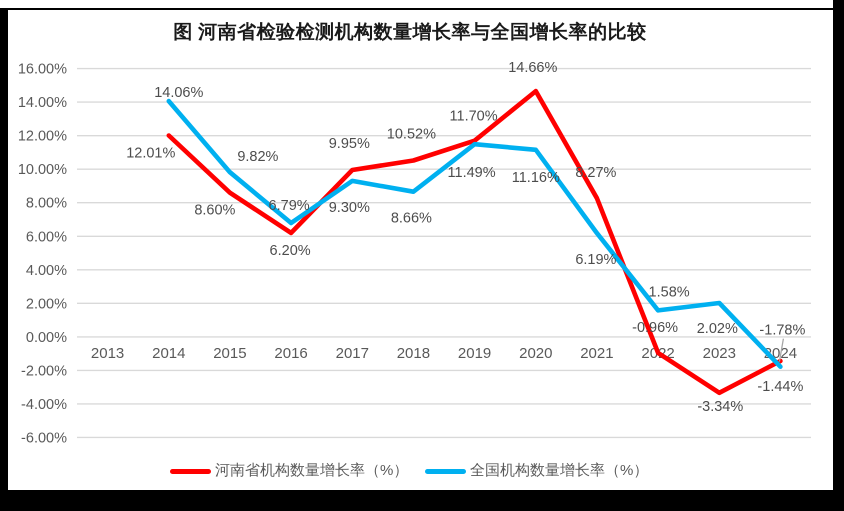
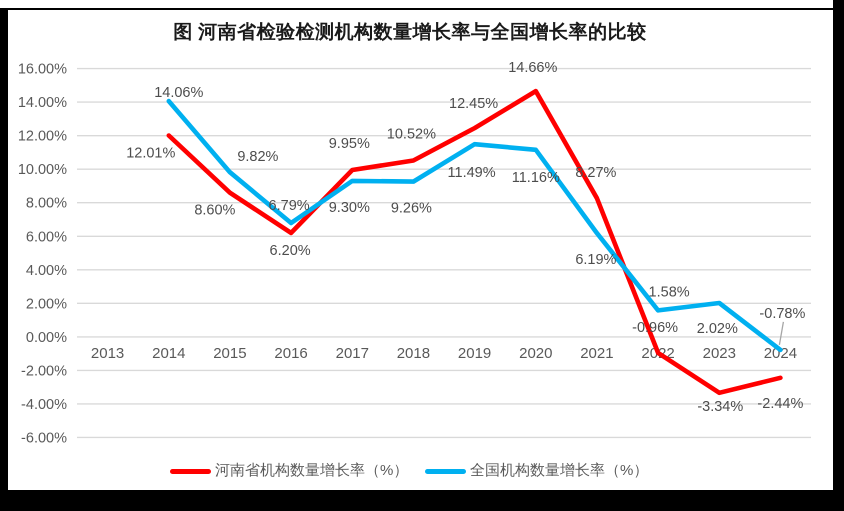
全国机构数量增长率（%）/2018: 8.66% -> 9.26%
河南省机构数量增长率（%）/2019: 11.70% -> 12.45%
河南省机构数量增长率（%）/2024: -1.44% -> -2.44%
全国机构数量增长率（%）/2024: -1.78% -> -0.78%
